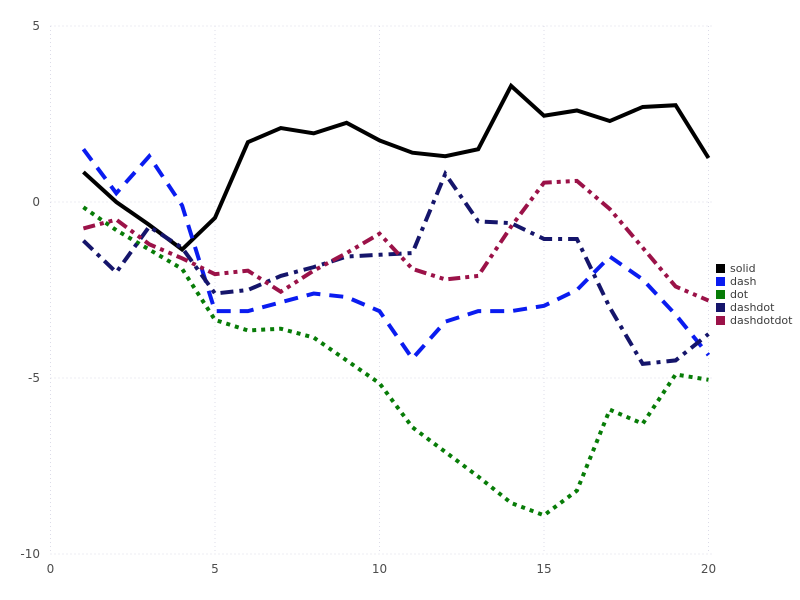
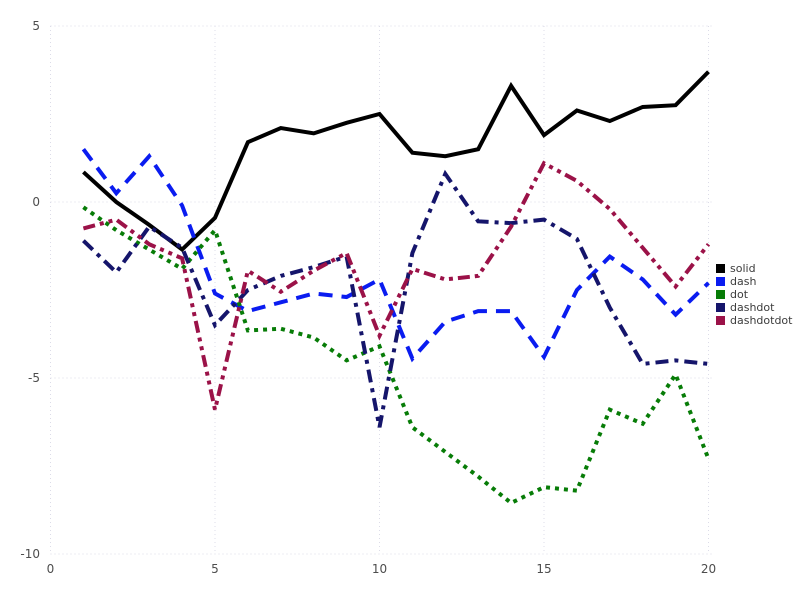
dash/5: -3.1 -> -2.6
dot/5: -3.4 -> -0.8
dashdot/5: -2.6 -> -3.5
dashdotdot/5: -2.0 -> -5.9
solid/10: 1.8 -> 2.5
dash/10: -3.1 -> -2.2
dot/10: -5.2 -> -4.1
dashdot/10: -1.5 -> -6.4
dashdotdot/10: -0.9 -> -3.8
solid/15: 2.5 -> 1.9
dash/15: -3.0 -> -4.4
dot/15: -8.9 -> -8.1
dashdot/15: -1.1 -> -0.5
dashdotdot/15: 0.6 -> 1.1
solid/20: 1.2 -> 3.7
dash/20: -4.3 -> -2.3
dot/20: -5.0 -> -7.3
dashdot/20: -3.8 -> -4.6
dashdotdot/20: -2.8 -> -1.2
